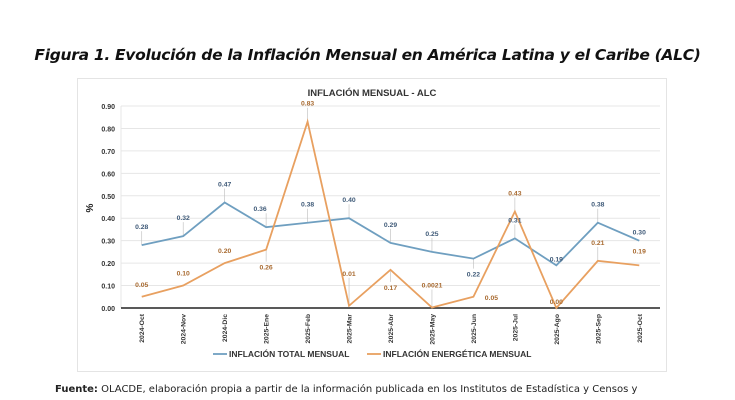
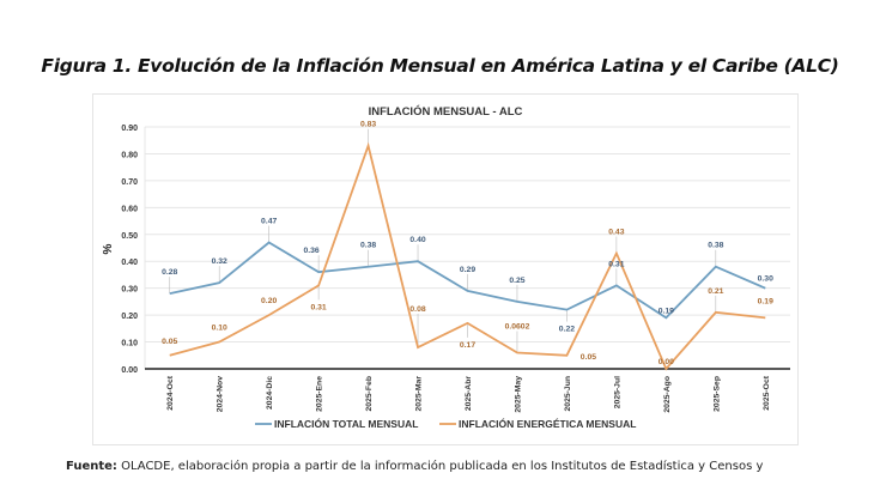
INFLACIÓN ENERGÉTICA MENSUAL/2025-Ene: 0.26 -> 0.31
INFLACIÓN ENERGÉTICA MENSUAL/2025-Mar: 0.01 -> 0.08
INFLACIÓN ENERGÉTICA MENSUAL/2025-May: 0.0021 -> 0.0602
